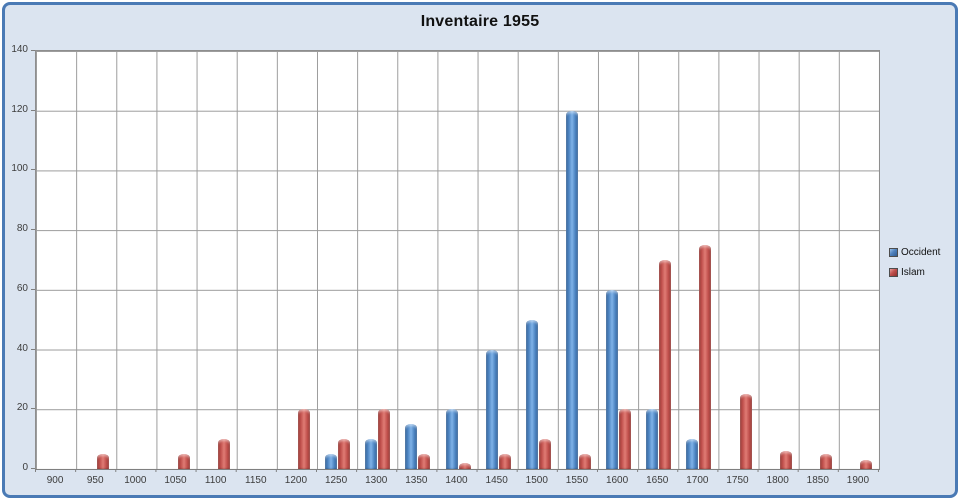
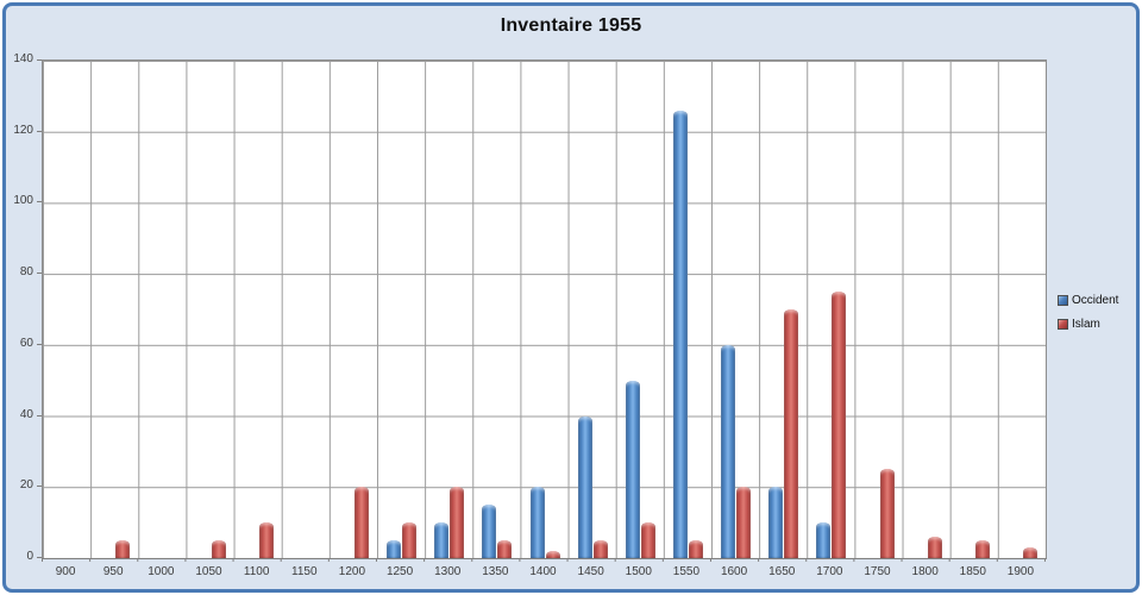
Occident/1550: 120 -> 126
